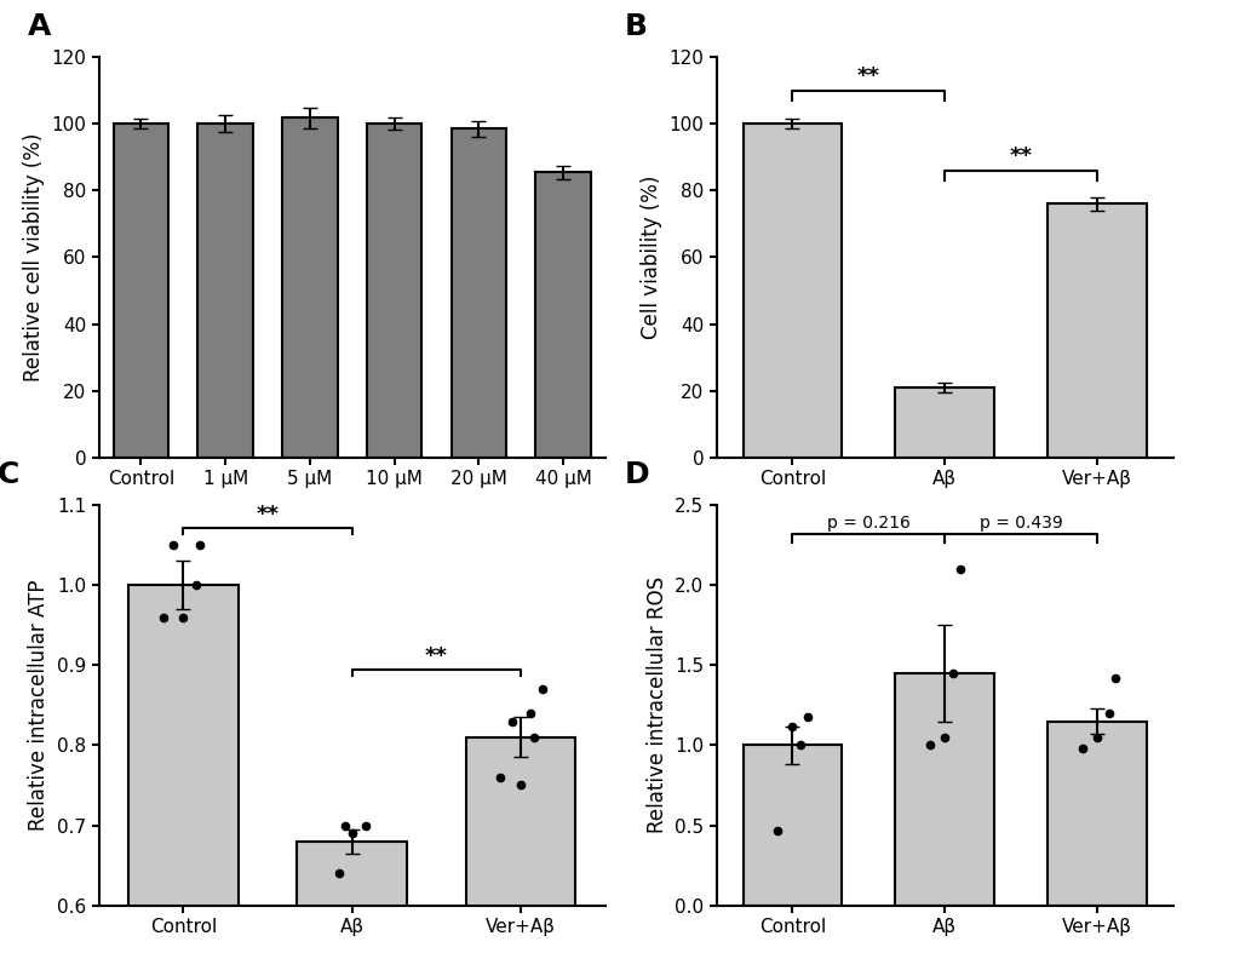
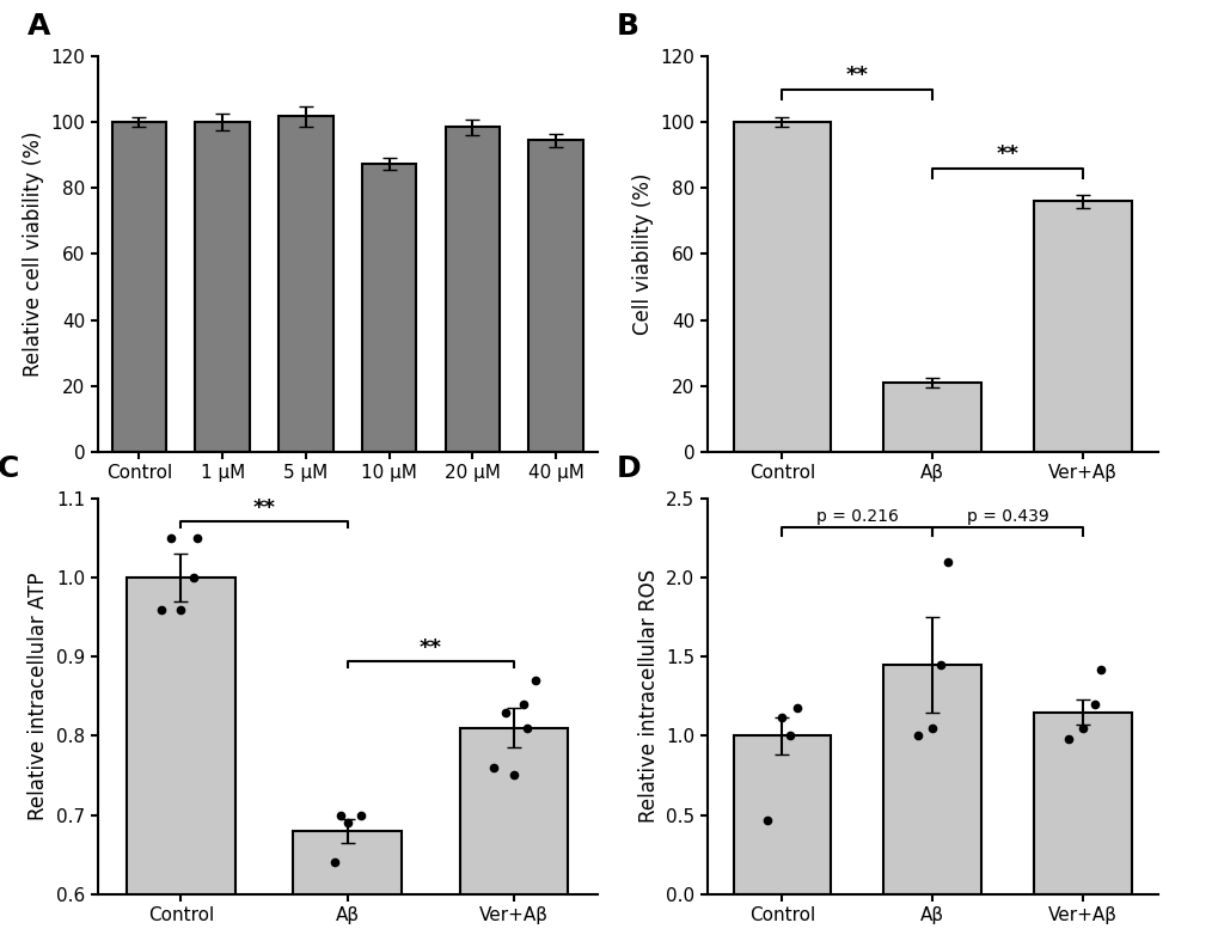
10 μM: 100.0 -> 87.5
40 μM: 85.5 -> 94.5
